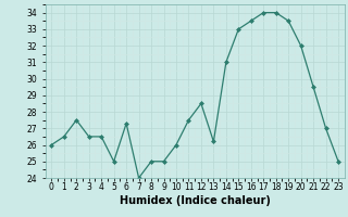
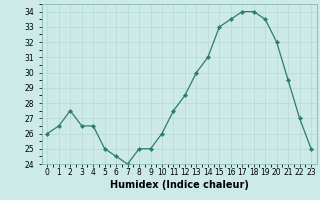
6: 27.3 -> 24.5
13: 26.2 -> 30.0
